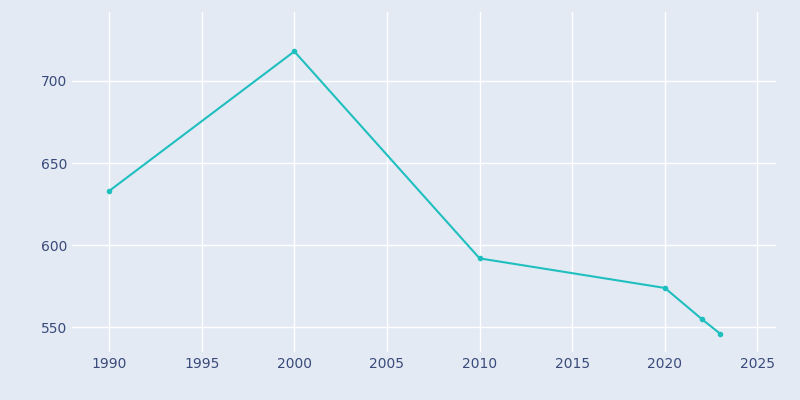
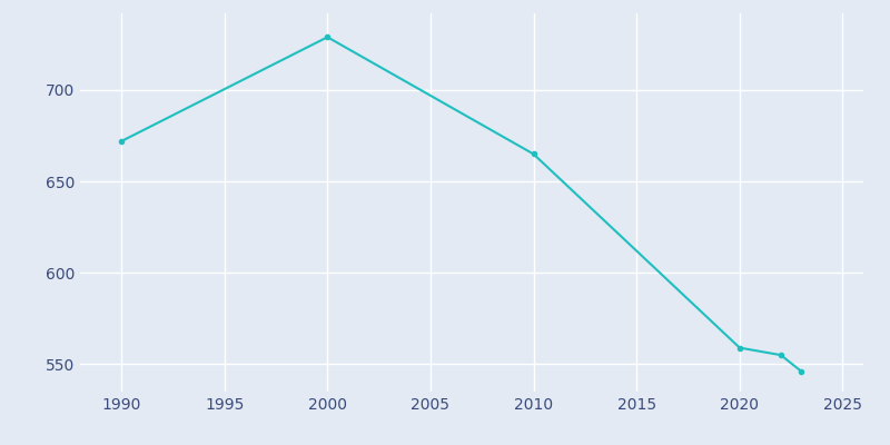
1990: 633 -> 672
2000: 718 -> 729
2010: 592 -> 665
2020: 574 -> 559
